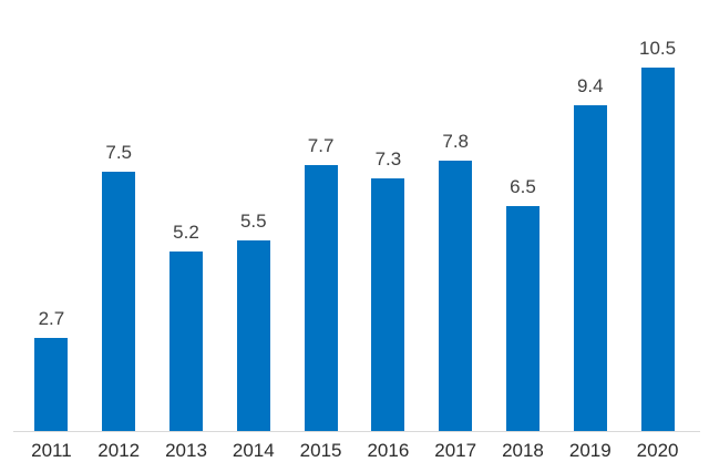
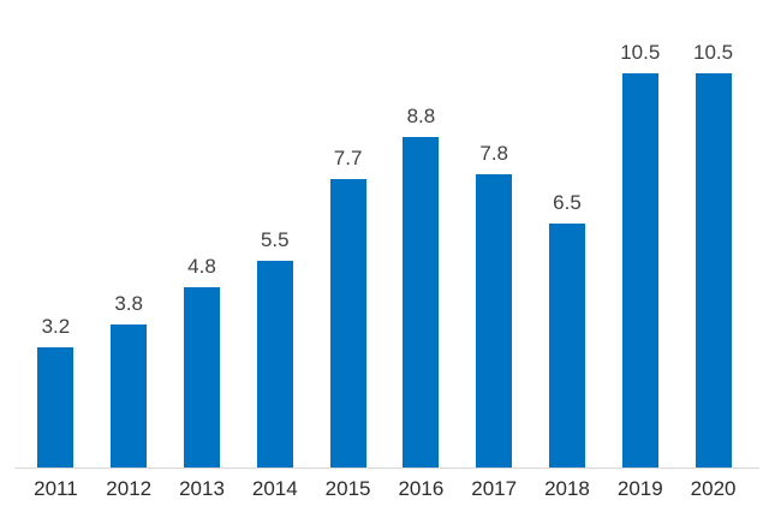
2011: 2.7 -> 3.2
2012: 7.5 -> 3.8
2013: 5.2 -> 4.8
2016: 7.3 -> 8.8
2019: 9.4 -> 10.5
